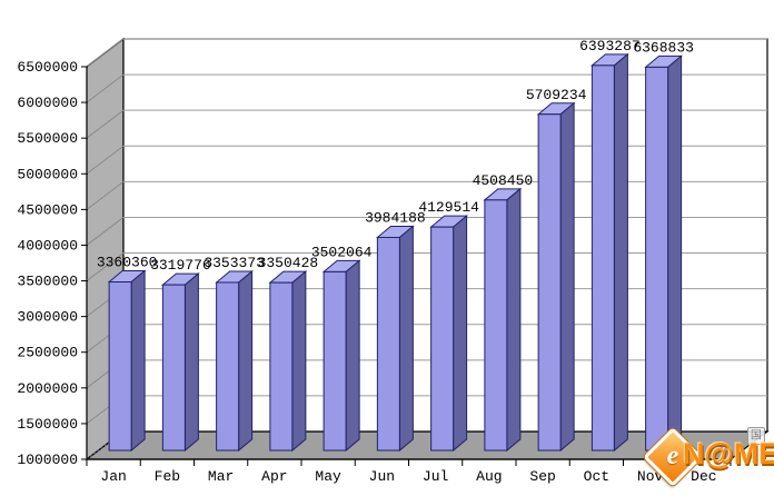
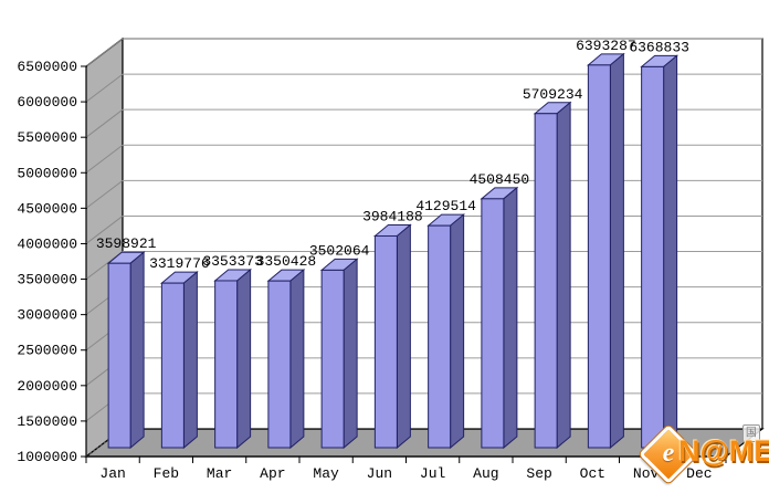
Jan: 3360360 -> 3598921
